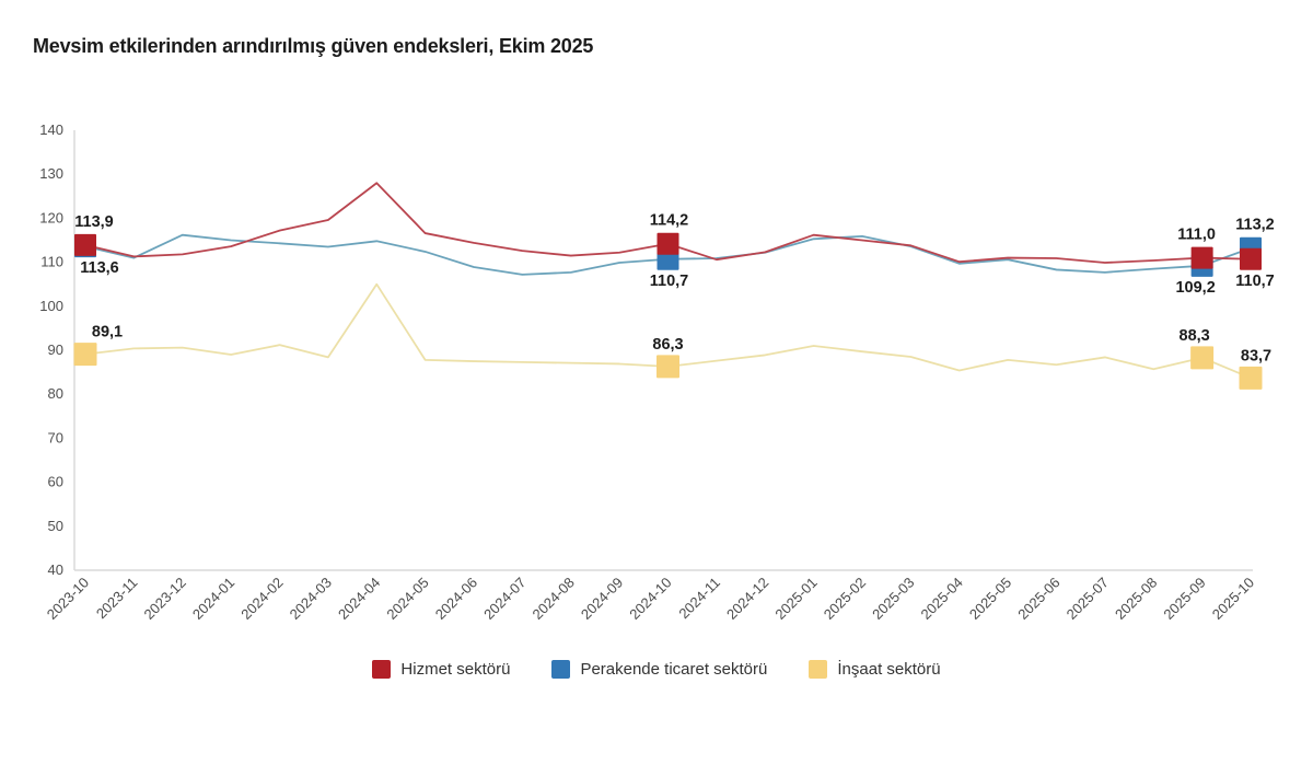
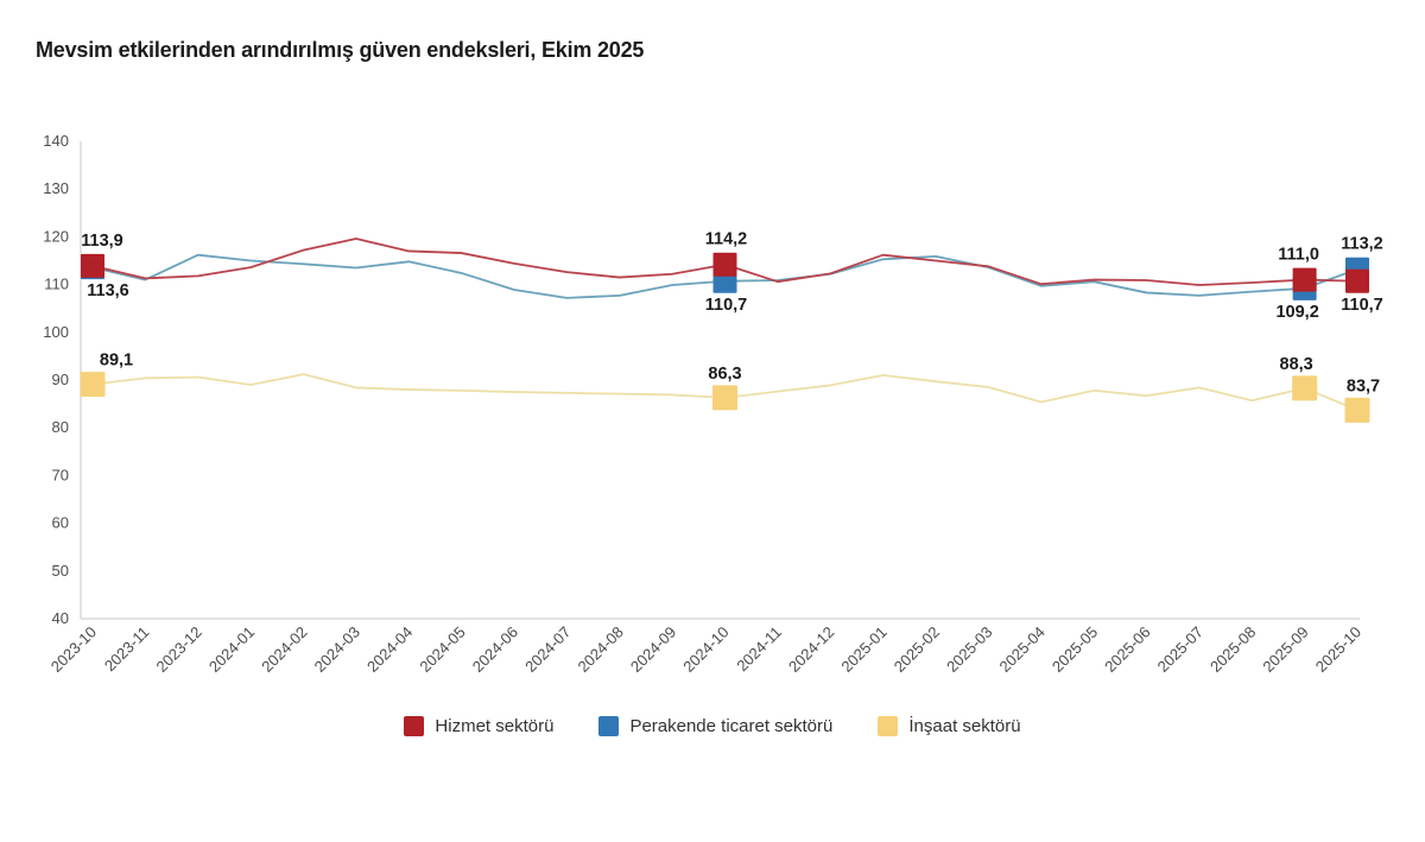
Hizmet sektörü/2024-04: 128 -> 117
İnşaat sektörü/2024-04: 105 -> 88
